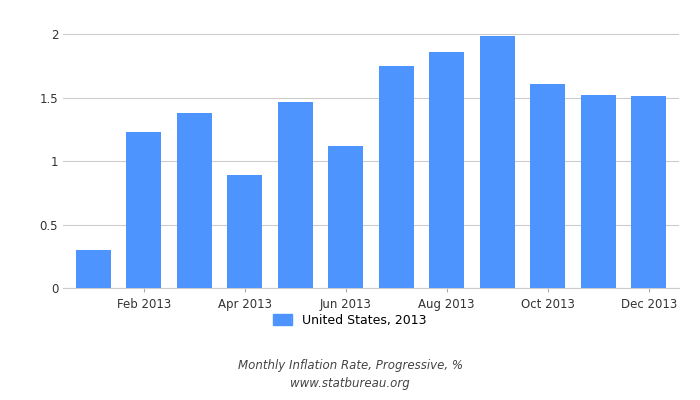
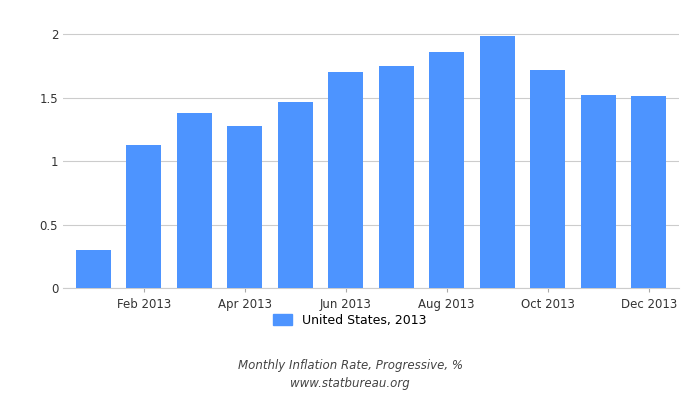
Feb 2013: 1.23 -> 1.13
Apr 2013: 0.89 -> 1.28
Jun 2013: 1.12 -> 1.70
Oct 2013: 1.61 -> 1.72
